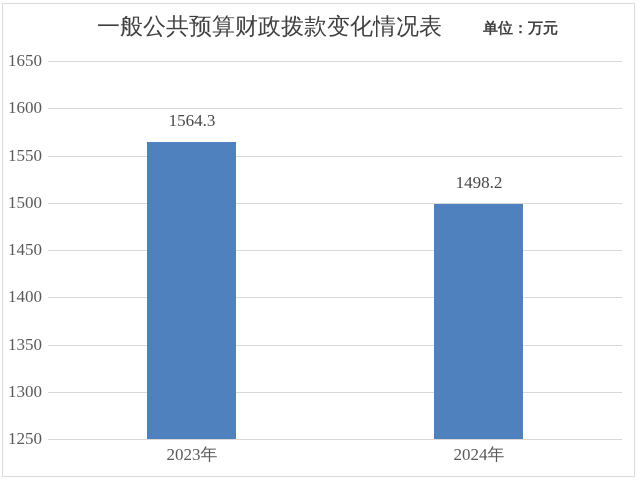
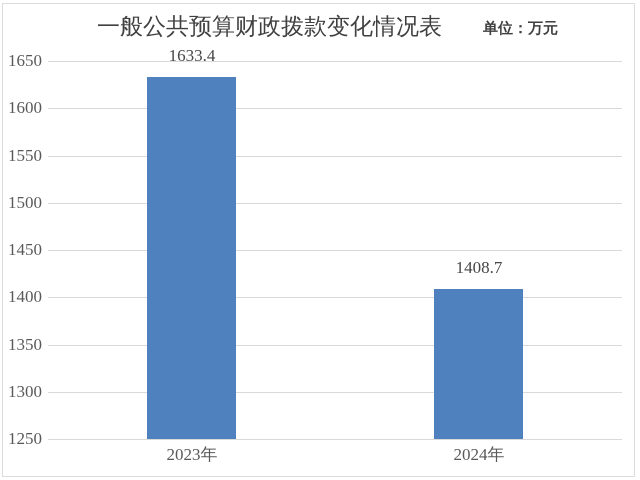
2023年: 1564.3 -> 1633.4
2024年: 1498.2 -> 1408.7
